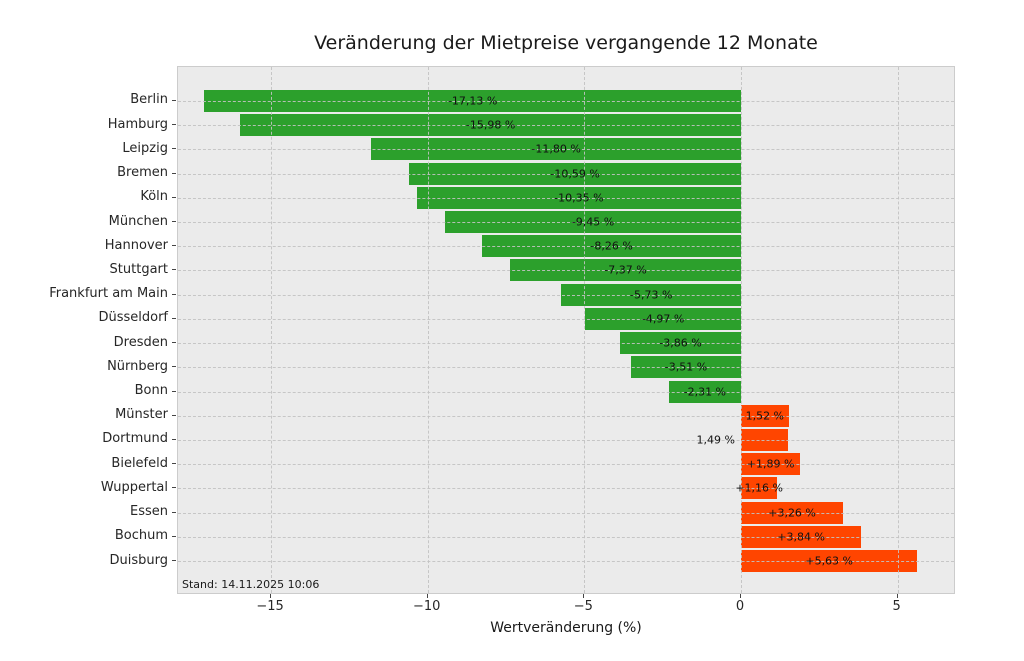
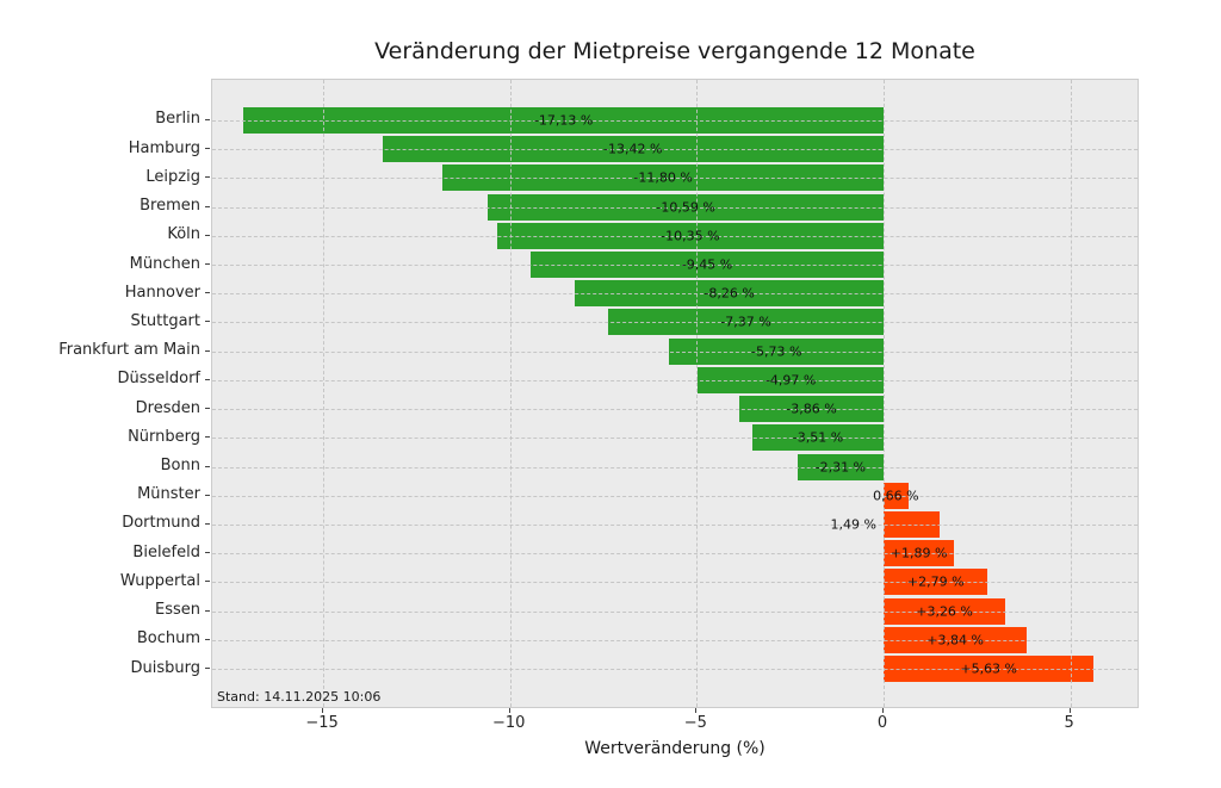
Hamburg: -15,98 -> -13,42
Münster: 1,52 -> 0,66
Wuppertal: +1,16 -> +2,79
